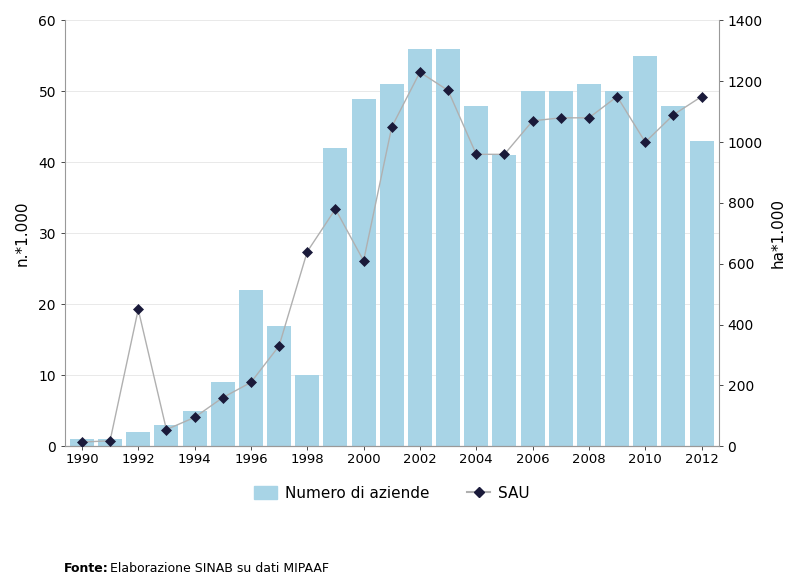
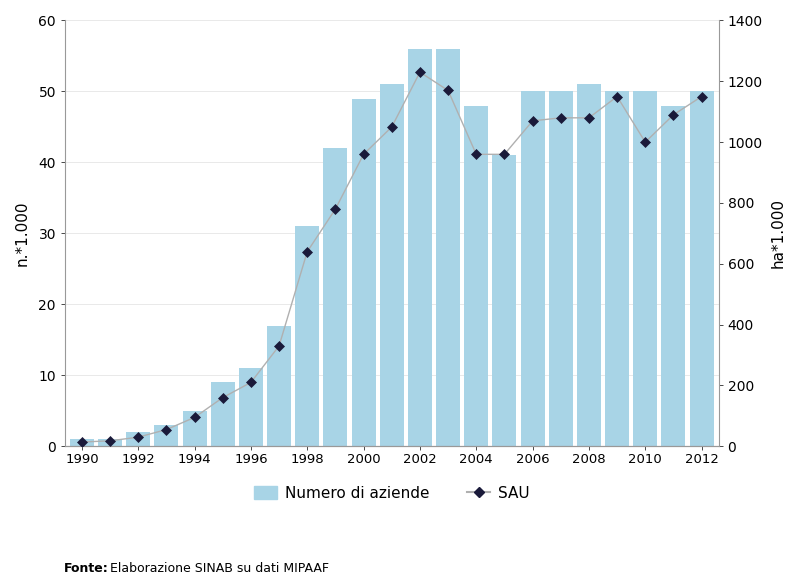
SAU/1992: 450 -> 30
Numero di aziende/1996: 22 -> 11
Numero di aziende/1998: 10 -> 31
SAU/2000: 610 -> 960
Numero di aziende/2010: 55 -> 50
Numero di aziende/2012: 43 -> 50
